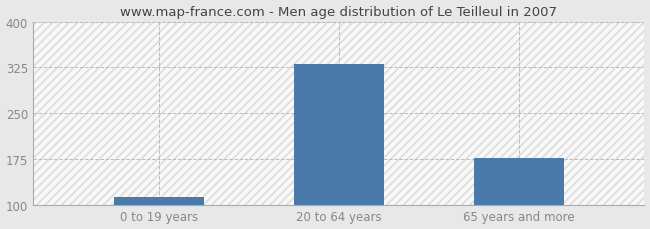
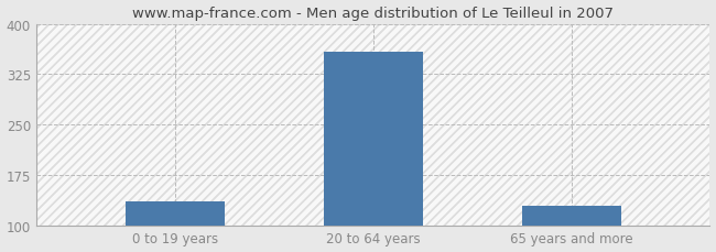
0 to 19 years: 113 -> 136
20 to 64 years: 330 -> 358
65 years and more: 177 -> 130
